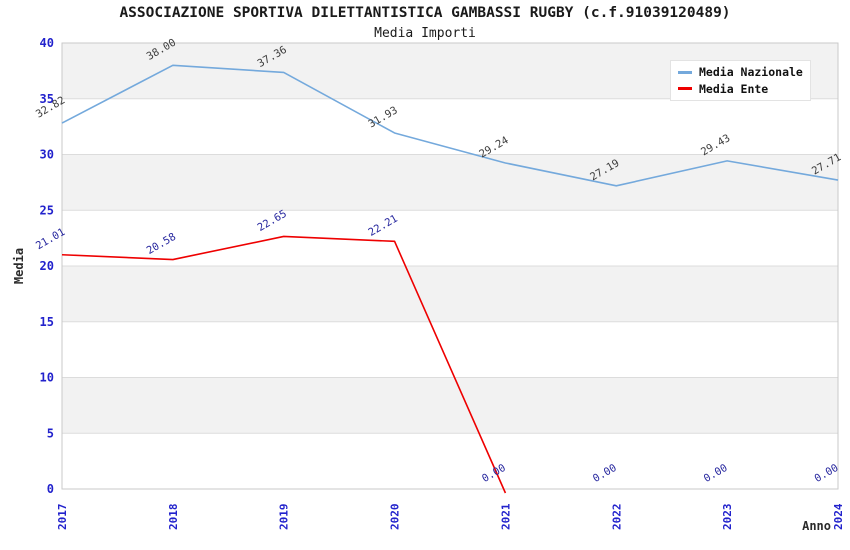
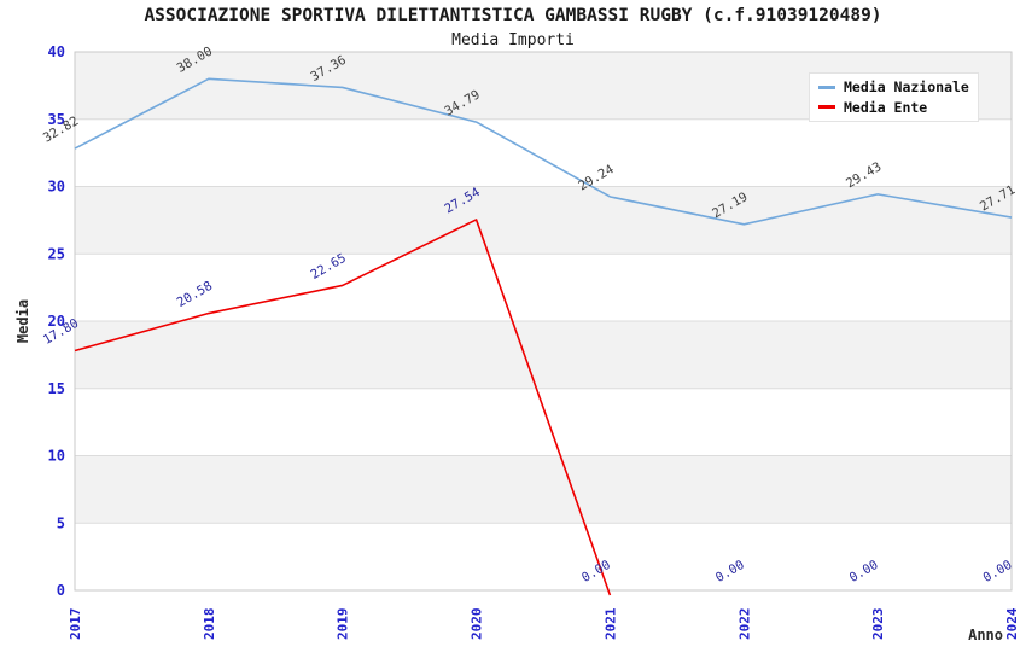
Media Ente/2017: 21.01 -> 17.80
Media Nazionale/2020: 31.93 -> 34.79
Media Ente/2020: 22.21 -> 27.54
